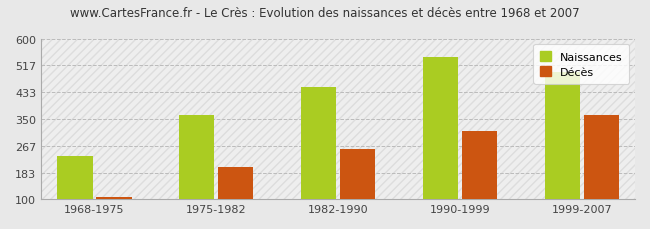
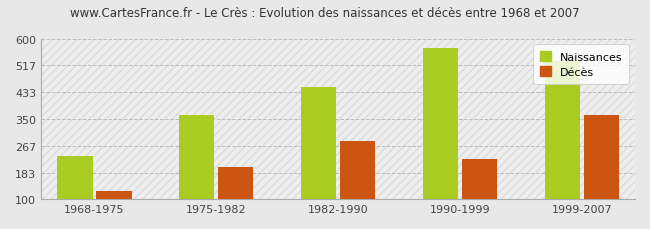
Décès/1968-1975: 107 -> 125
Décès/1982-1990: 257 -> 280
Naissances/1990-1999: 543 -> 570
Décès/1990-1999: 313 -> 225
Naissances/1999-2007: 497 -> 530
